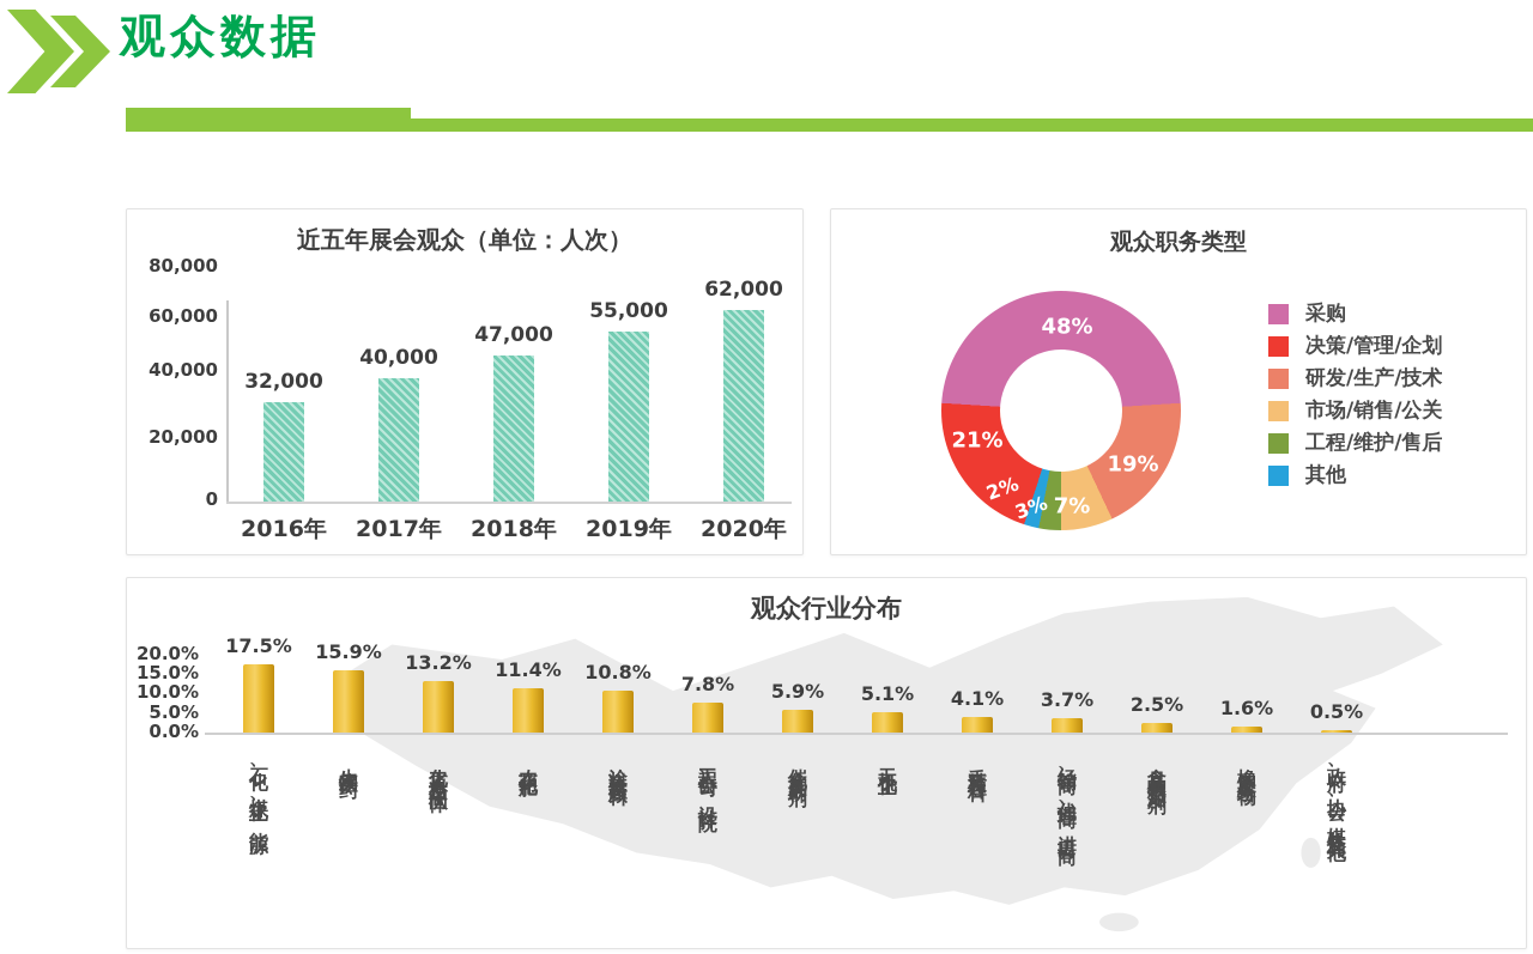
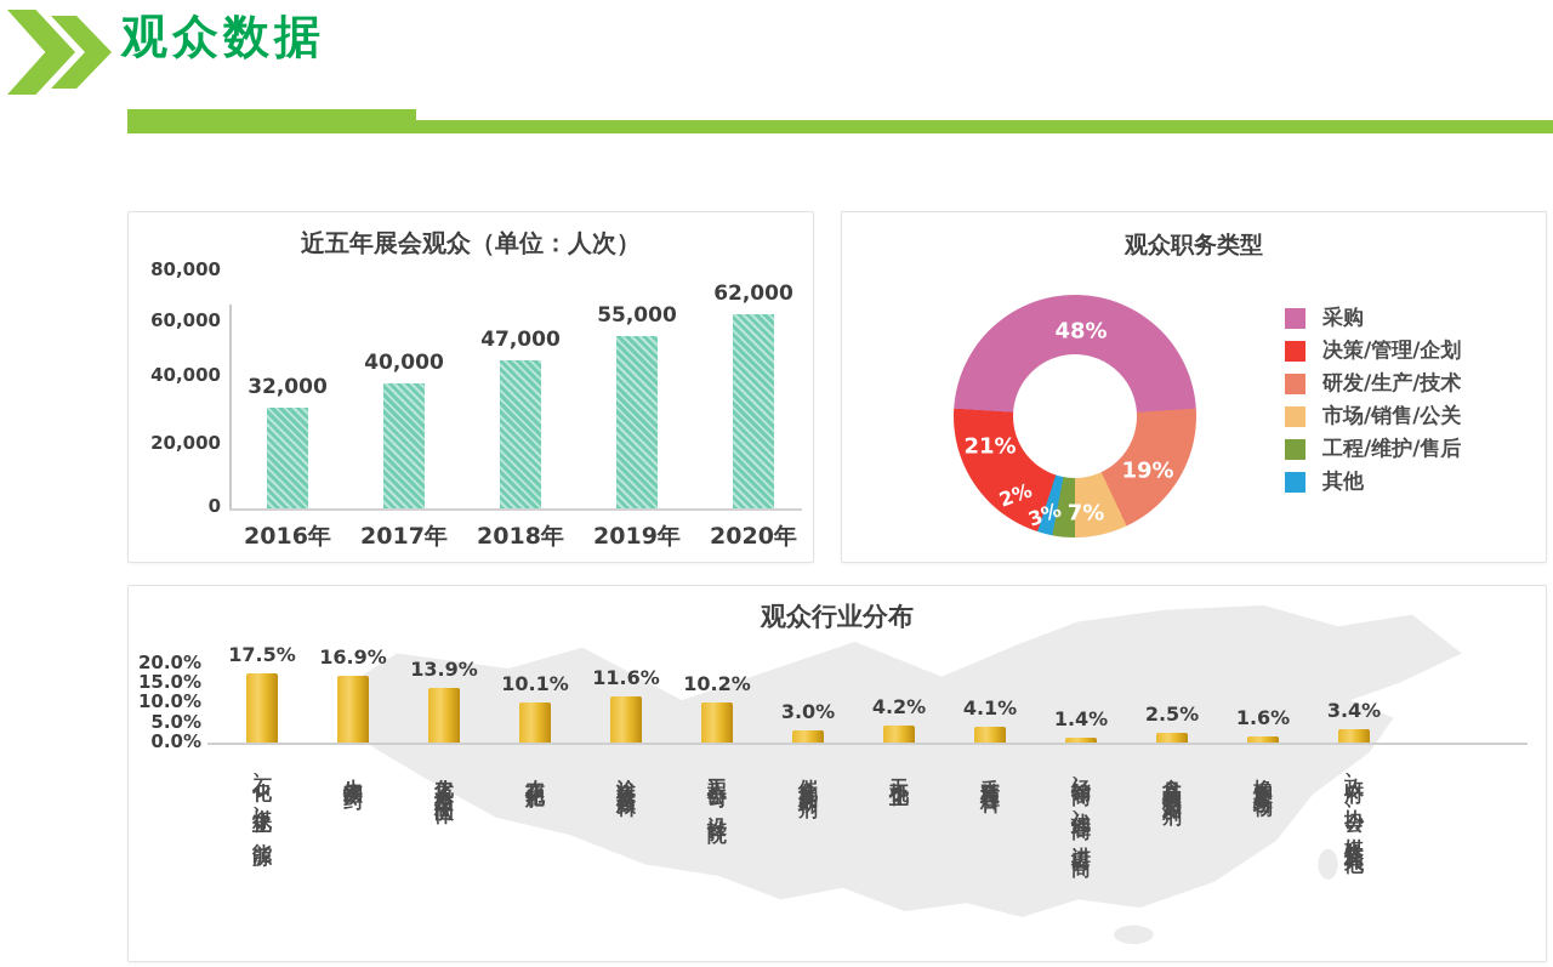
观众行业分布/生物医药: 15.9% -> 16.9%
观众行业分布/化工原料及中间体: 13.2% -> 13.9%
观众行业分布/农药化肥: 11.4% -> 10.1%
观众行业分布/涂料染料颜料: 10.8% -> 11.6%
观众行业分布/工程公司、设计院: 7.8% -> 10.2%
观众行业分布/催化剂及助剂: 5.9% -> 3.0%
观众行业分布/无机化工: 5.1% -> 4.2%
观众行业分布/经销商、代理商、进出口商: 3.7% -> 1.4%
观众行业分布/政府、协会、媒体及其他: 0.5% -> 3.4%
